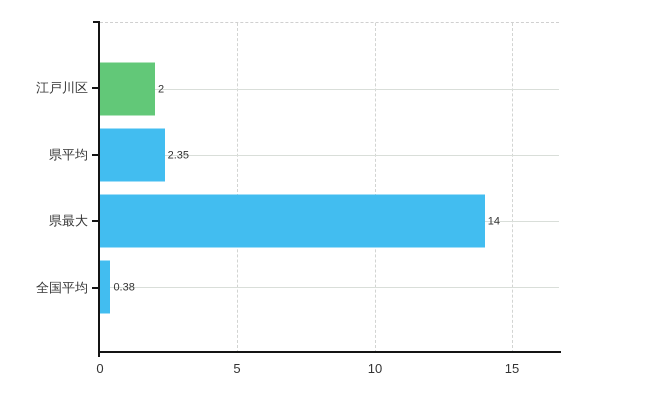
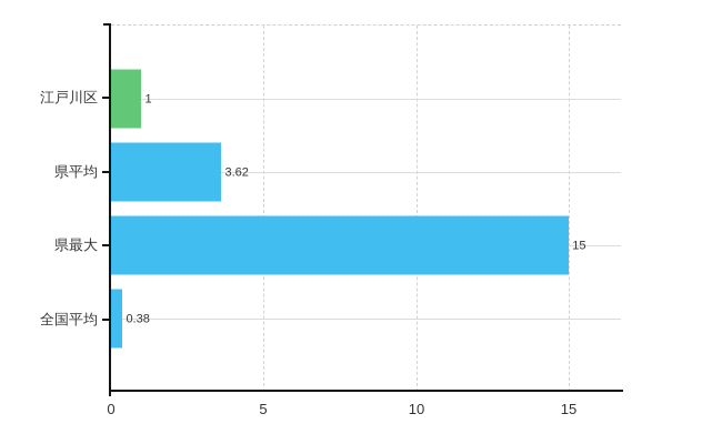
江戸川区: 2 -> 1
県平均: 2.35 -> 3.62
県最大: 14 -> 15
